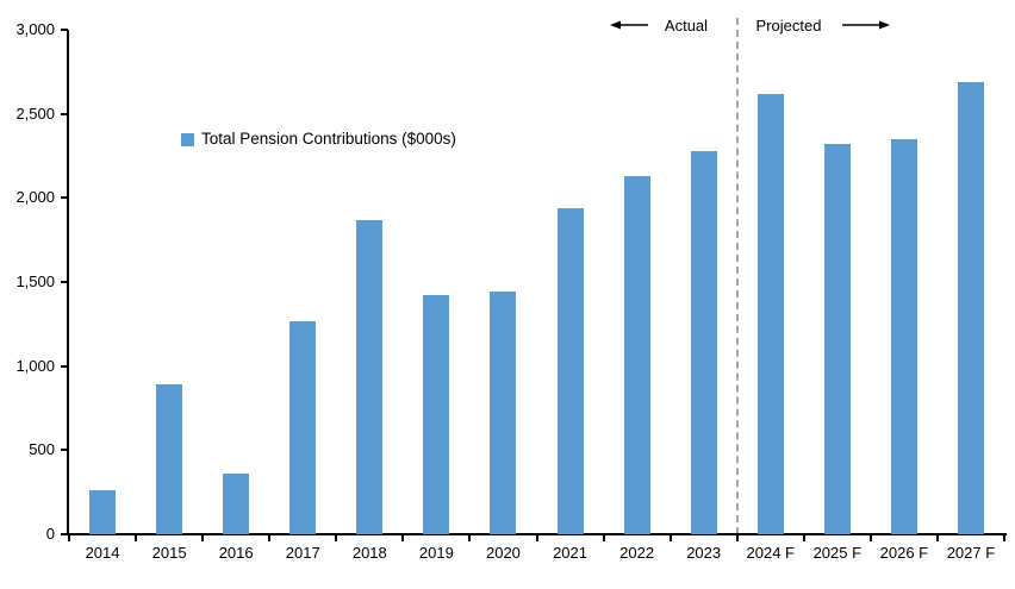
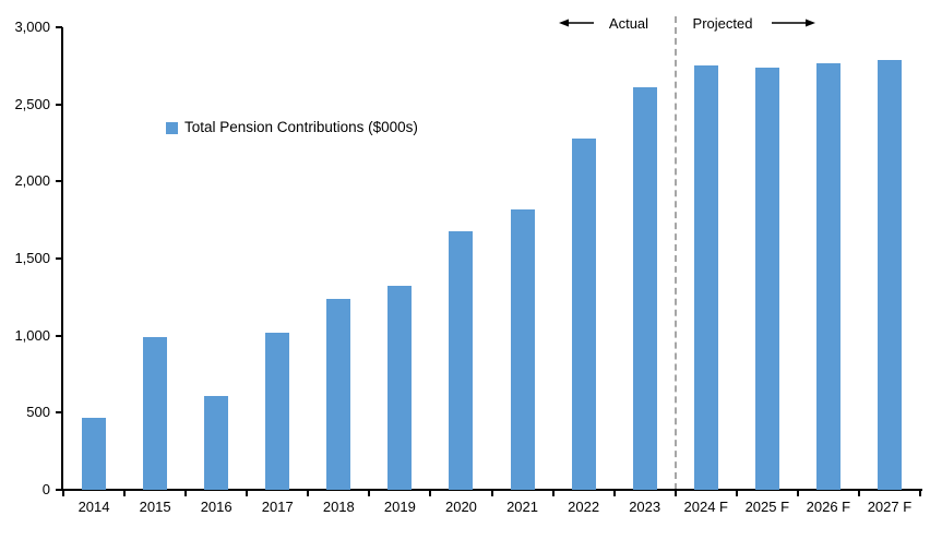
2014: 260 -> 470
2015: 890 -> 990
2016: 360 -> 610
2017: 1270 -> 1020
2018: 1870 -> 1240
2019: 1420 -> 1320
2020: 1440 -> 1680
2021: 1940 -> 1820
2022: 2130 -> 2280
2023: 2280 -> 2610
2024 F: 2620 -> 2750
2025 F: 2320 -> 2740
2026 F: 2350 -> 2760
2027 F: 2690 -> 2790
